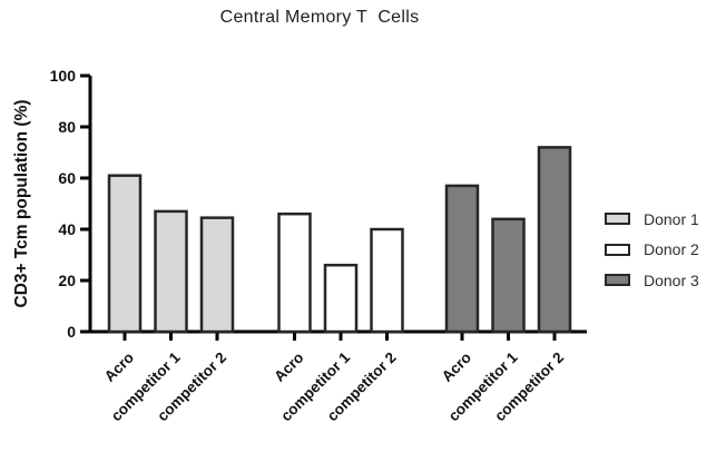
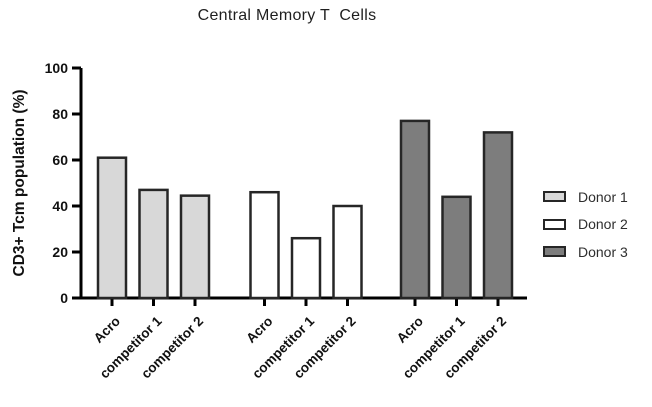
Donor 3/Acro: 57 -> 77
